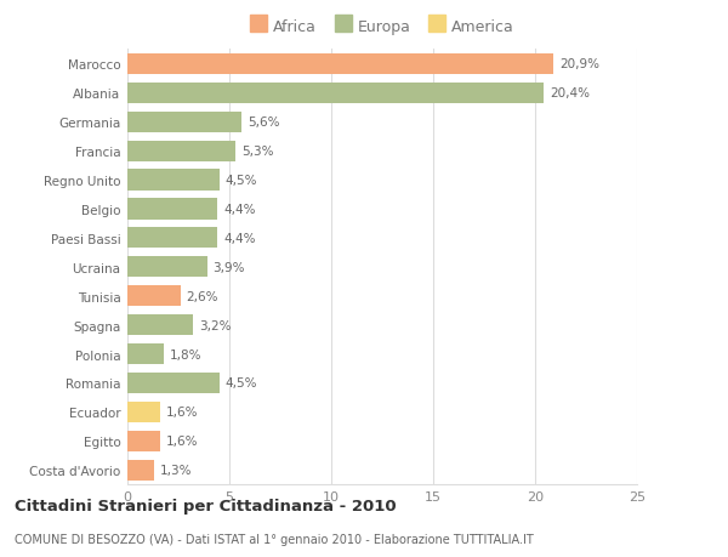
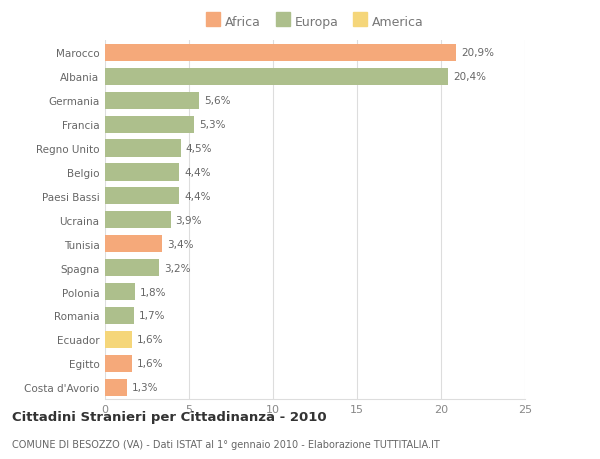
Tunisia: 2,6% -> 3,4%
Romania: 4,5% -> 1,7%
